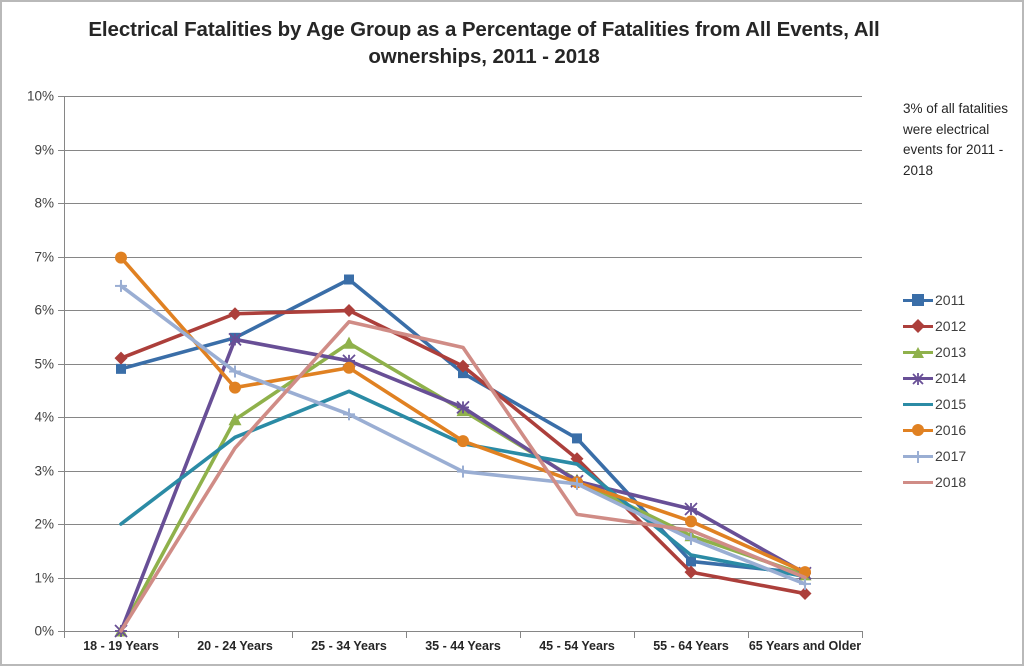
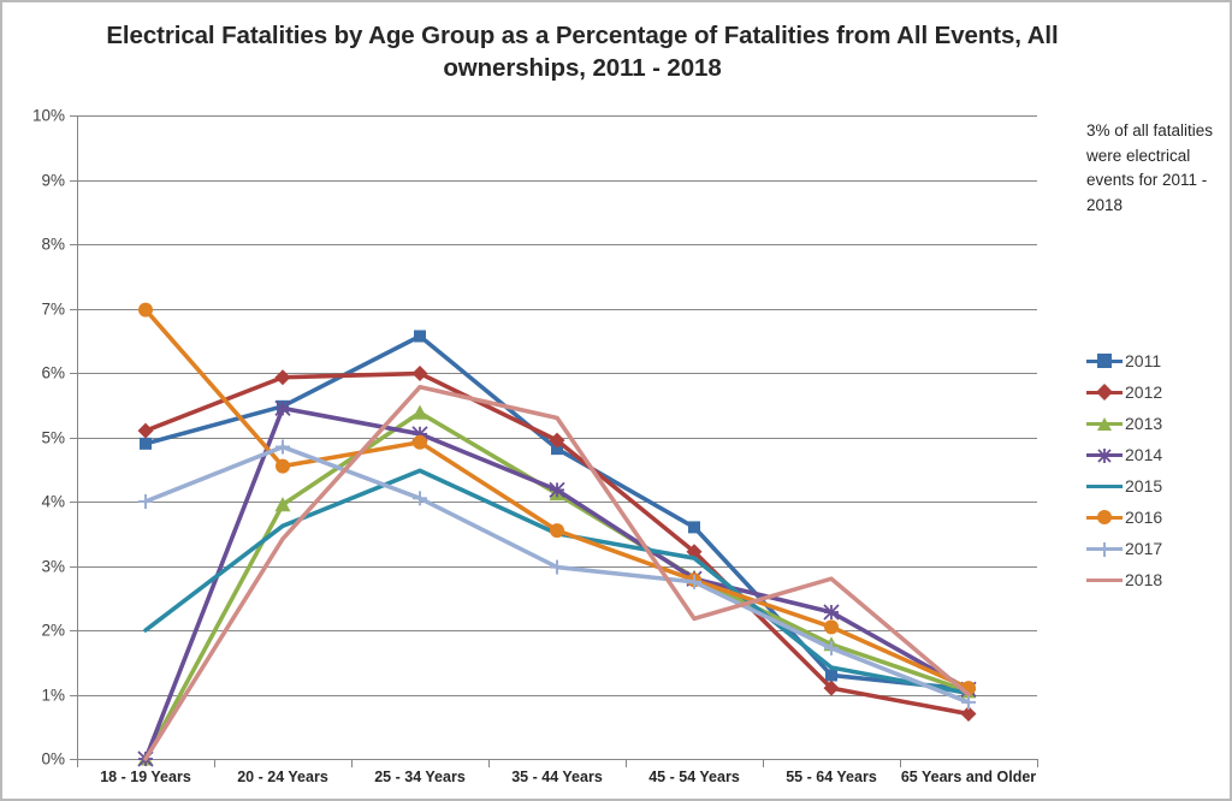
2017/18 - 19 Years: 6.5% -> 4.0%
2018/55 - 64 Years: 1.9% -> 2.8%
